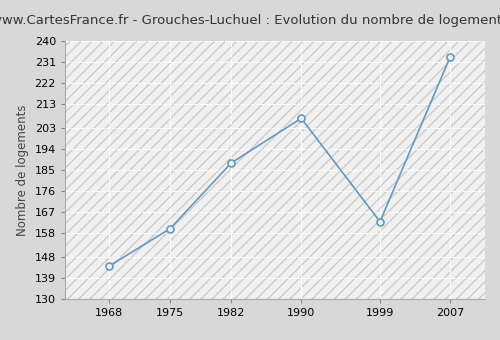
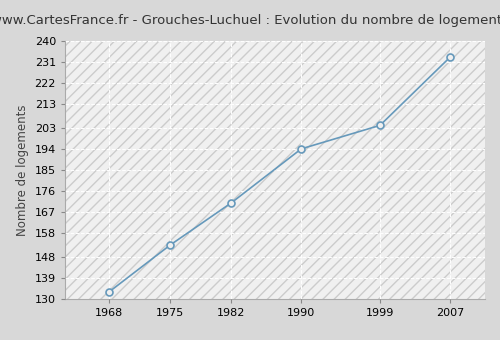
1968: 144 -> 133
1975: 160 -> 153
1982: 188 -> 171
1990: 207 -> 194
1999: 163 -> 204
